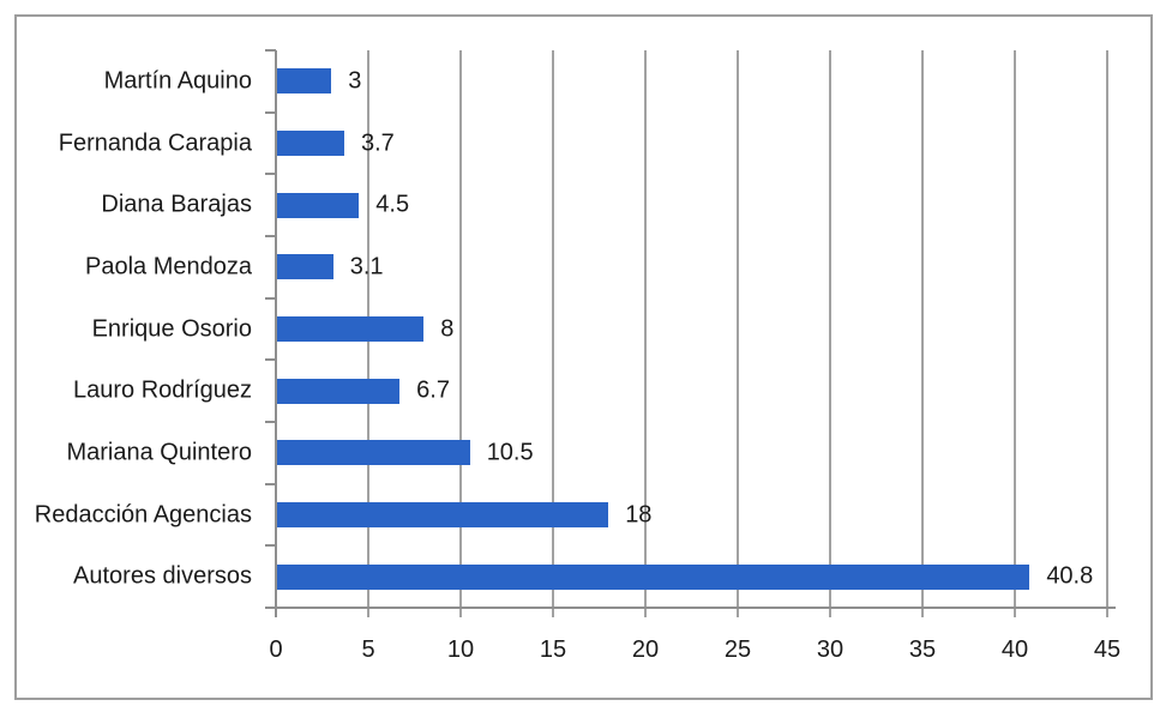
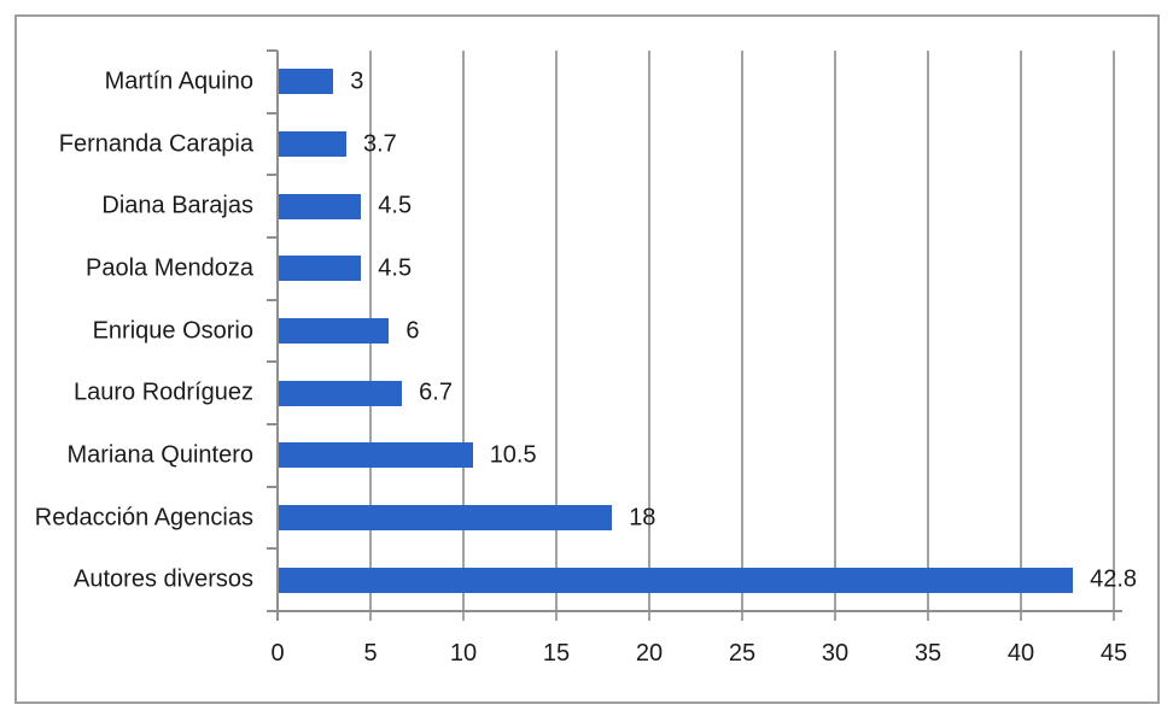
Paola Mendoza: 3.1 -> 4.5
Enrique Osorio: 8 -> 6
Autores diversos: 40.8 -> 42.8
